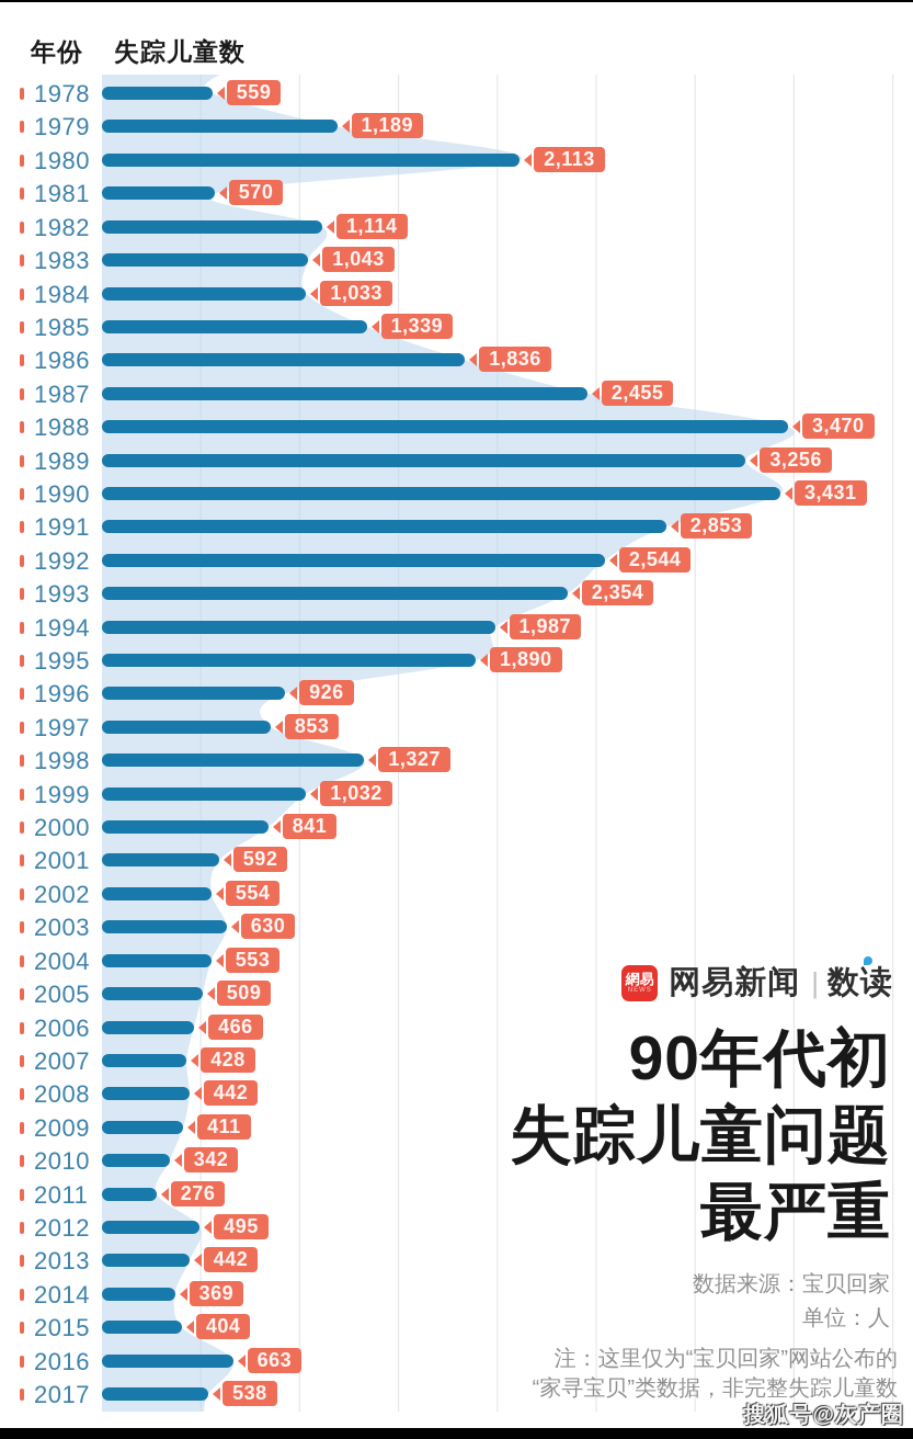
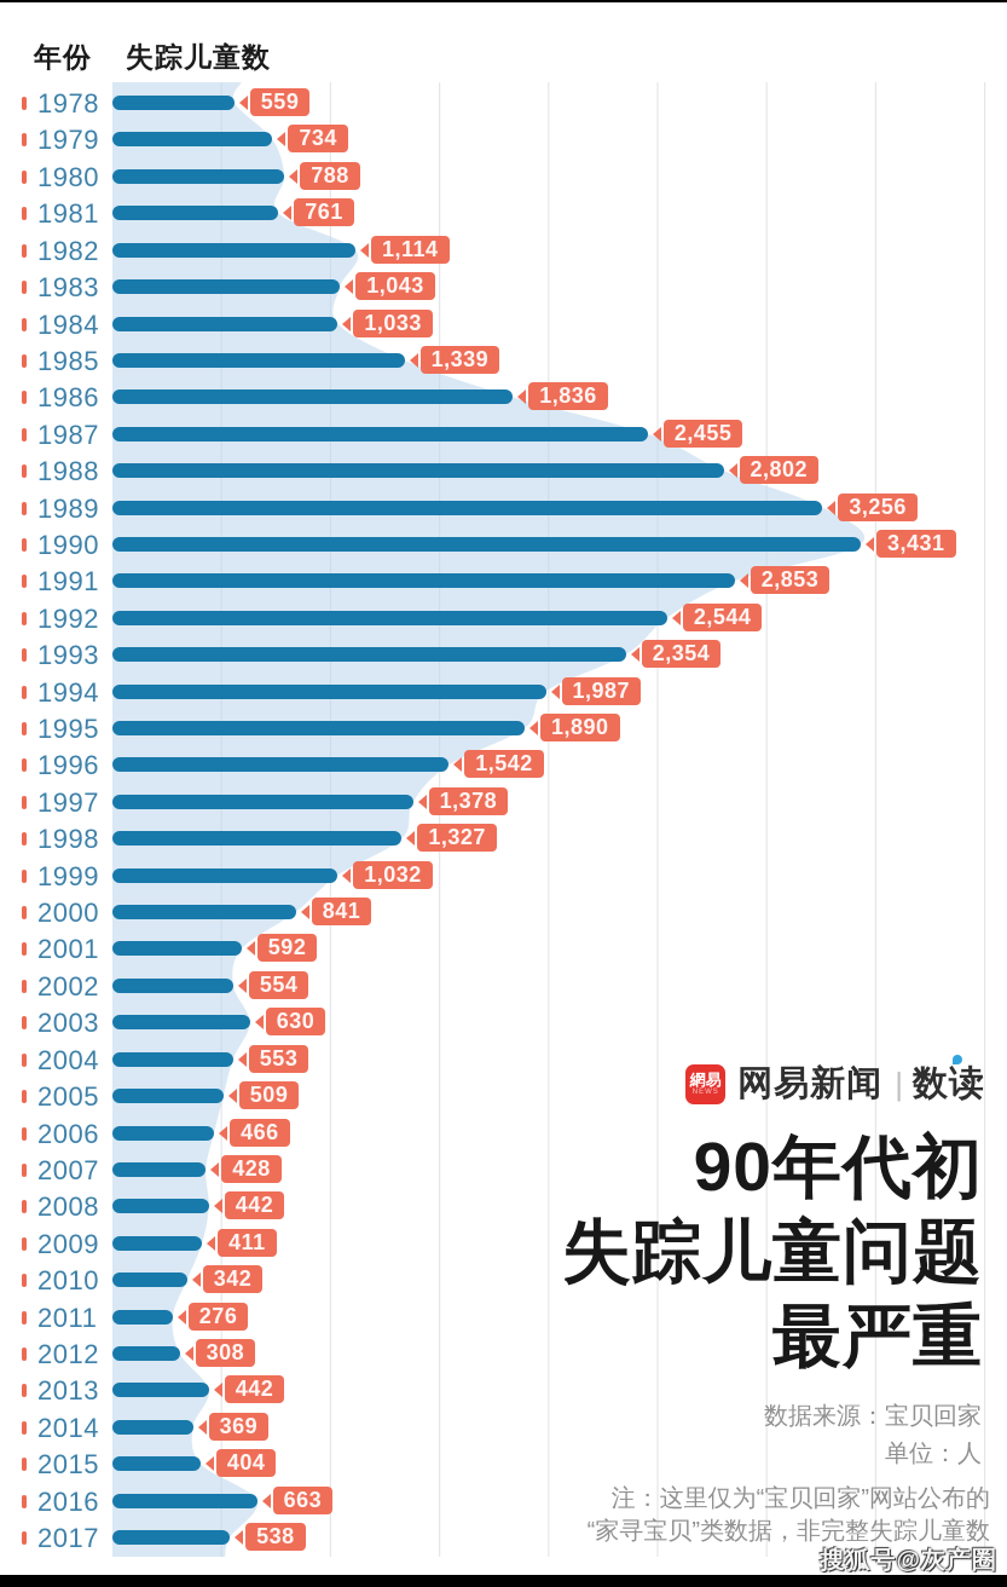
1979: 1,189 -> 734
1980: 2,113 -> 788
1981: 570 -> 761
1988: 3,470 -> 2,802
1996: 926 -> 1,542
1997: 853 -> 1,378
2012: 495 -> 308
